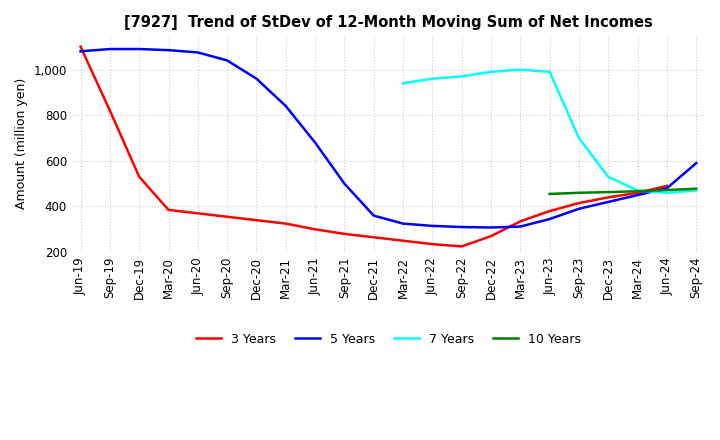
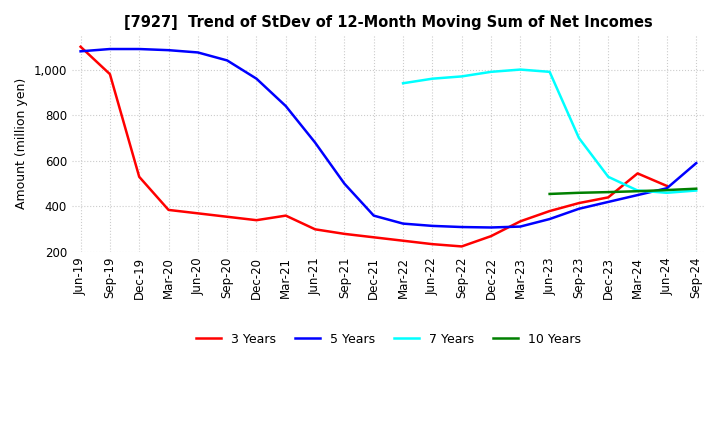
3 Years/Sep-19: 820 -> 980
3 Years/Mar-21: 325 -> 360
3 Years/Mar-24: 460 -> 545
